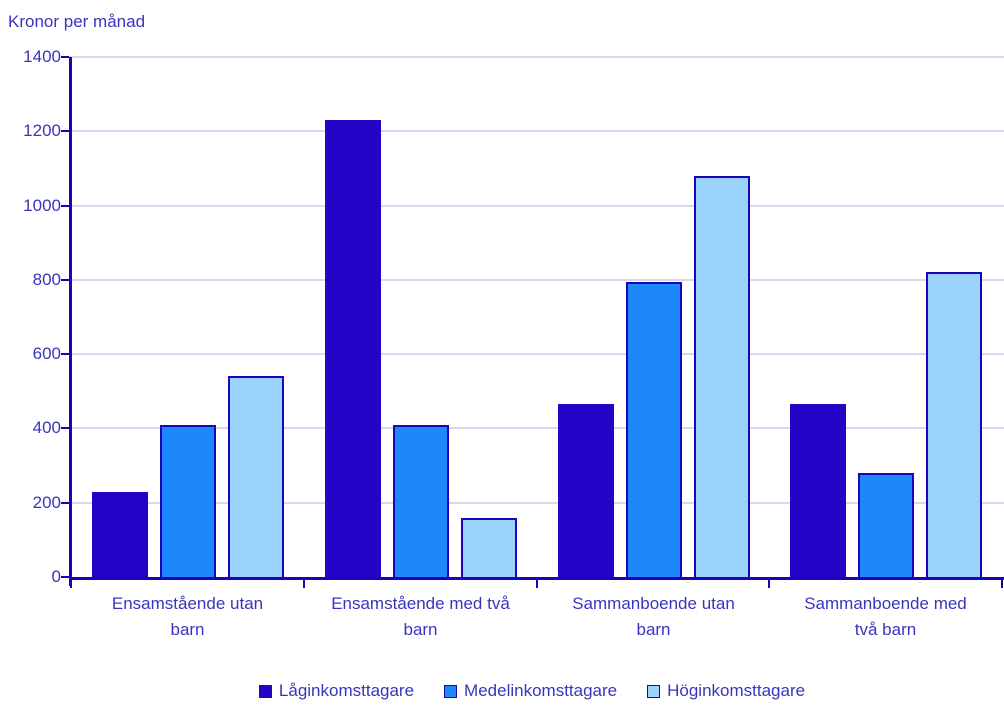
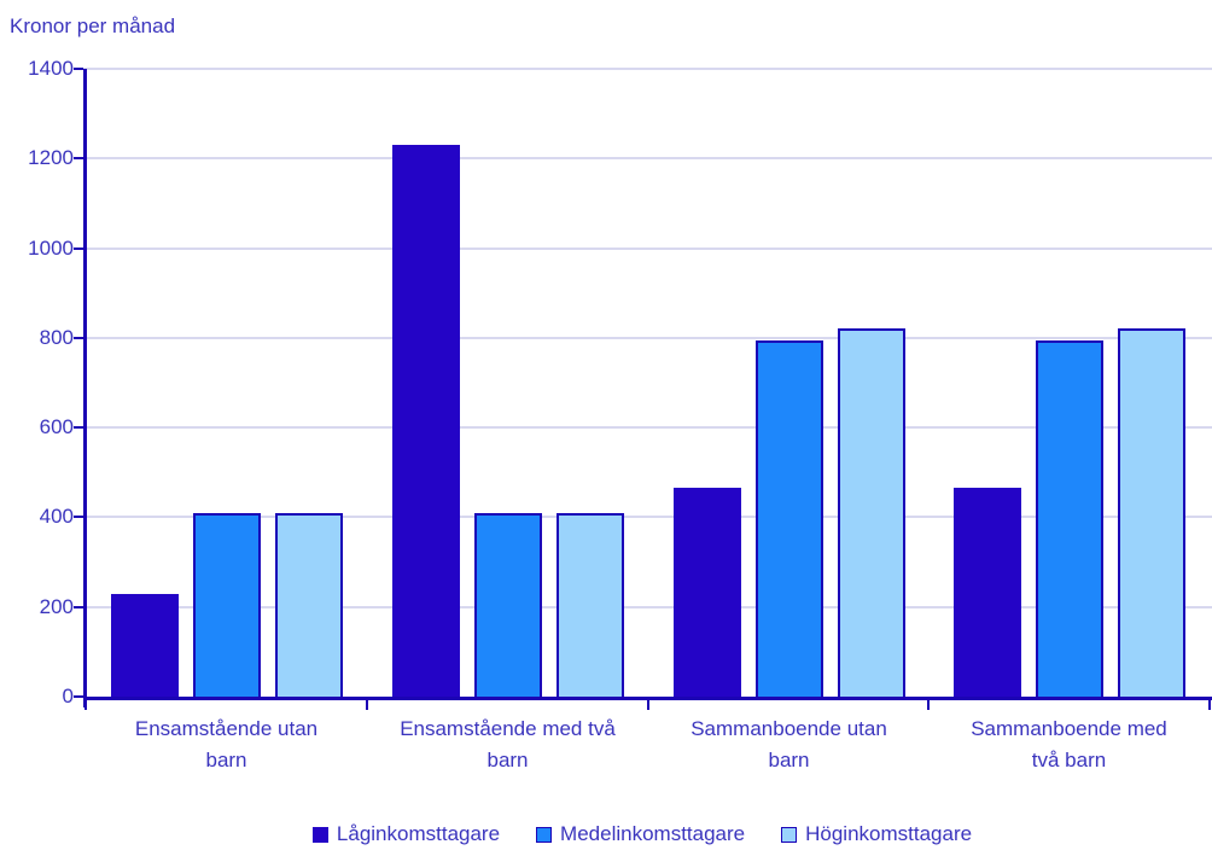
Höginkomsttagare/Ensamstående utan barn: 540 -> 410
Höginkomsttagare/Ensamstående med två barn: 160 -> 410
Höginkomsttagare/Sammanboende utan barn: 1080 -> 820
Medelinkomsttagare/Sammanboende med två barn: 280 -> 800
